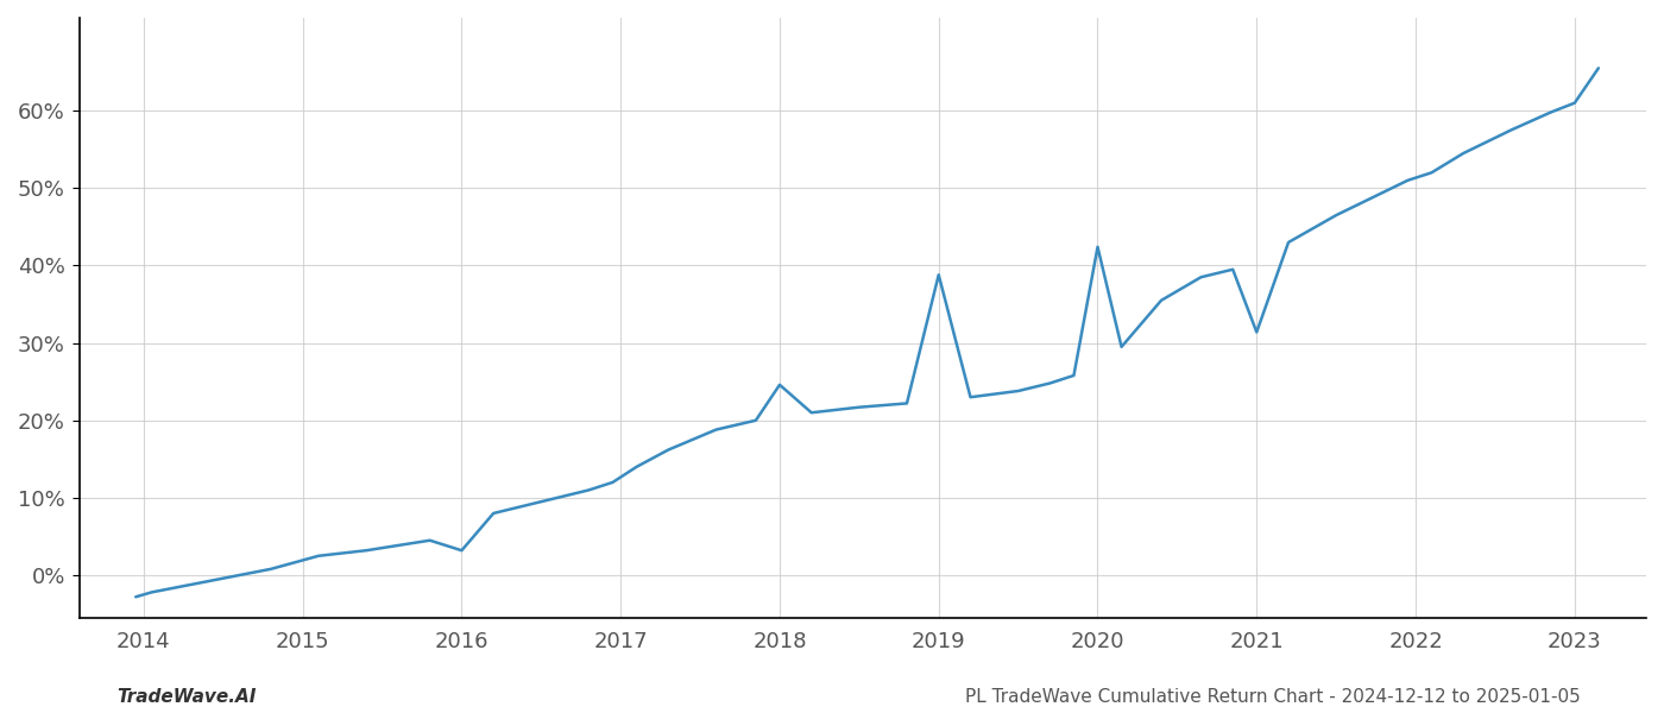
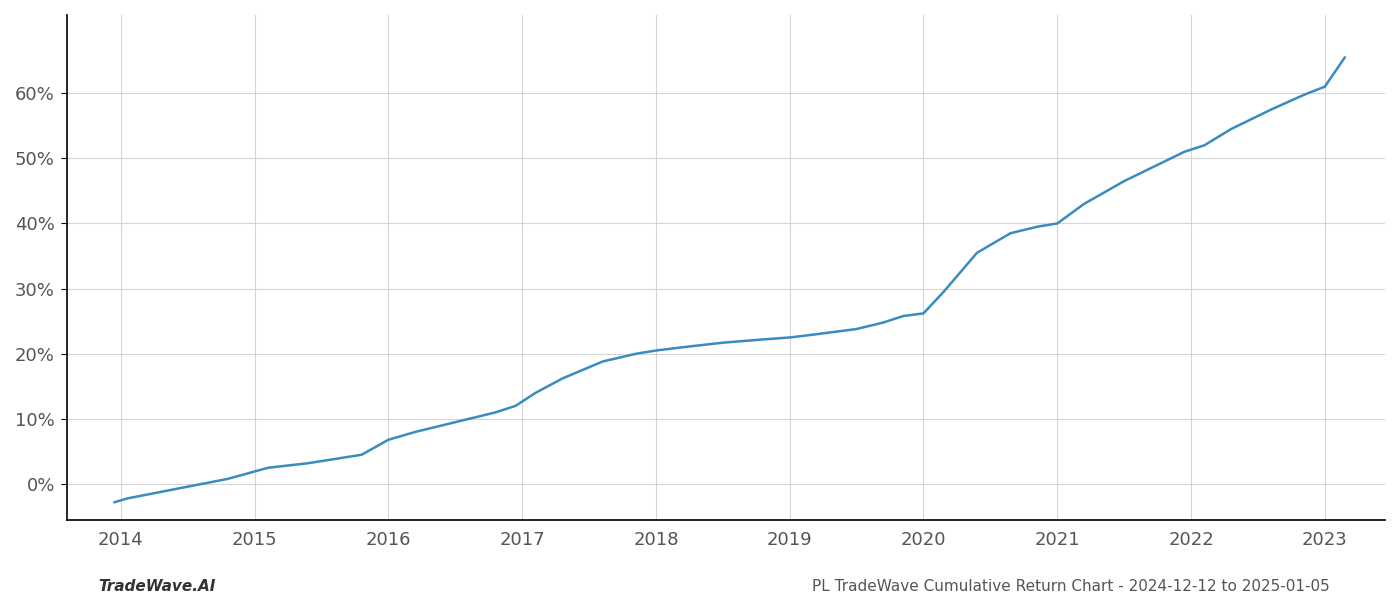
2016: 3.2% -> 6.8%
2018: 24.6% -> 20.5%
2019: 38.8% -> 22.5%
2020: 42.4% -> 26.2%
2021: 31.4% -> 40.0%
